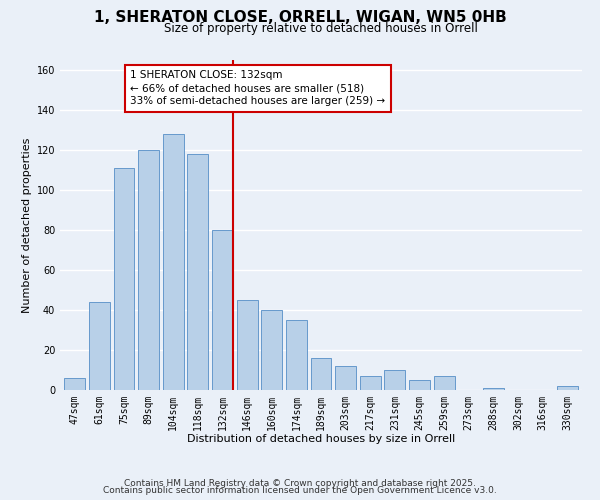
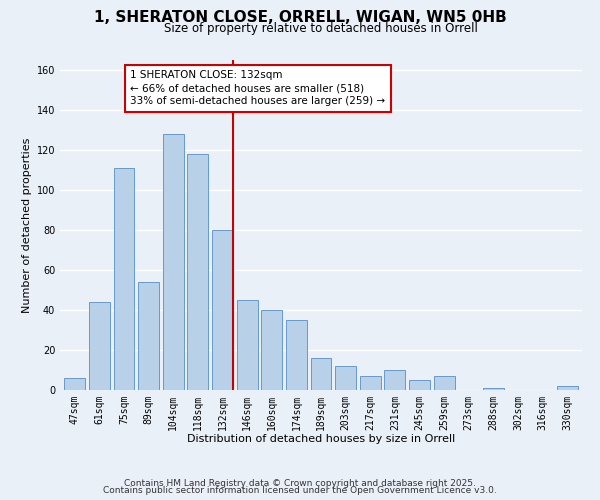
89sqm: 120 -> 54
